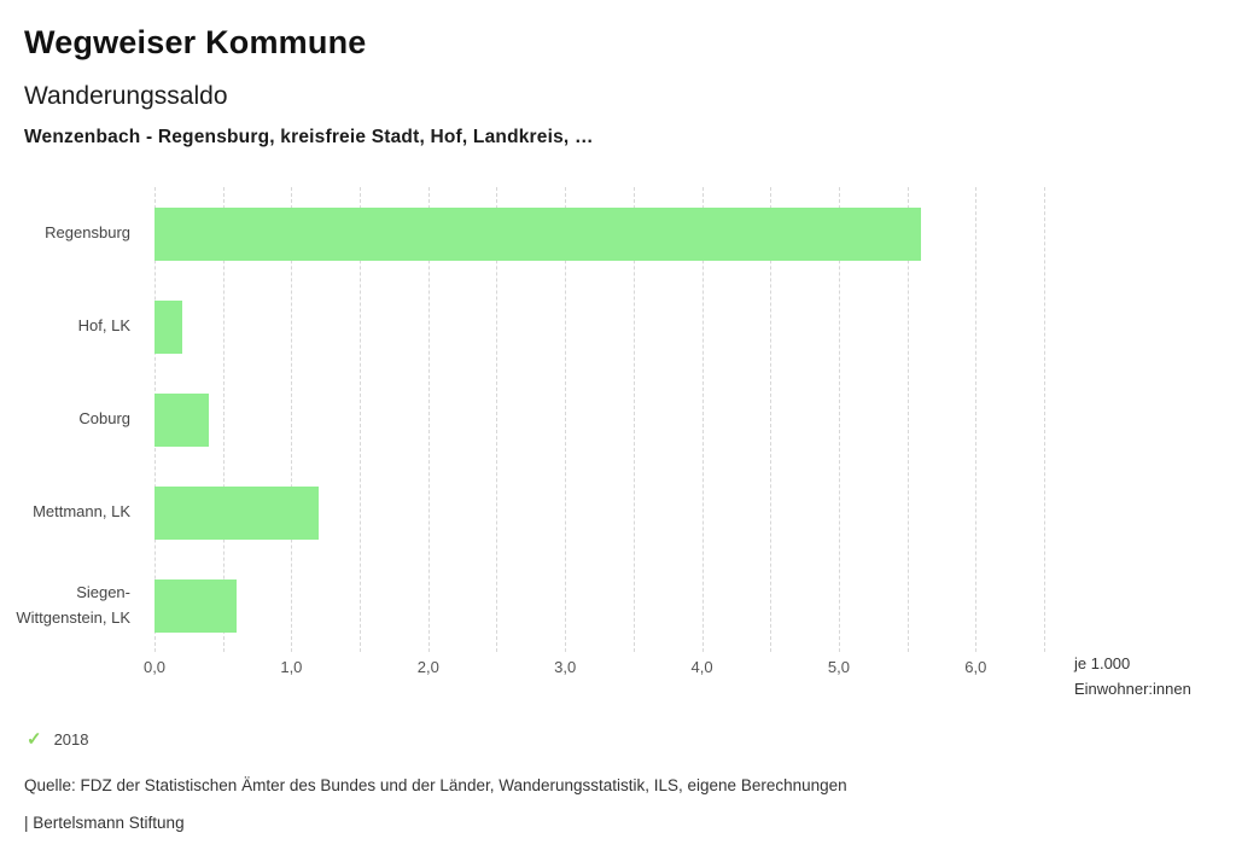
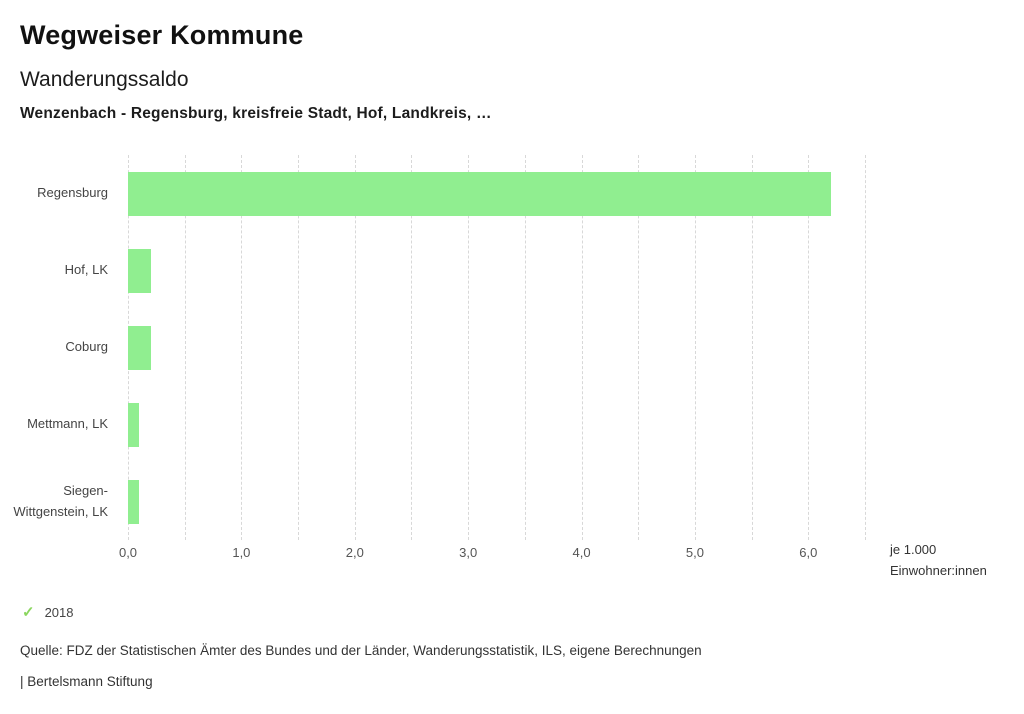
Regensburg: 5,6 -> 6,2
Coburg: 0,4 -> 0,2
Mettmann, LK: 1,2 -> 0,1
Siegen-Wittgenstein, LK: 0,6 -> 0,1
